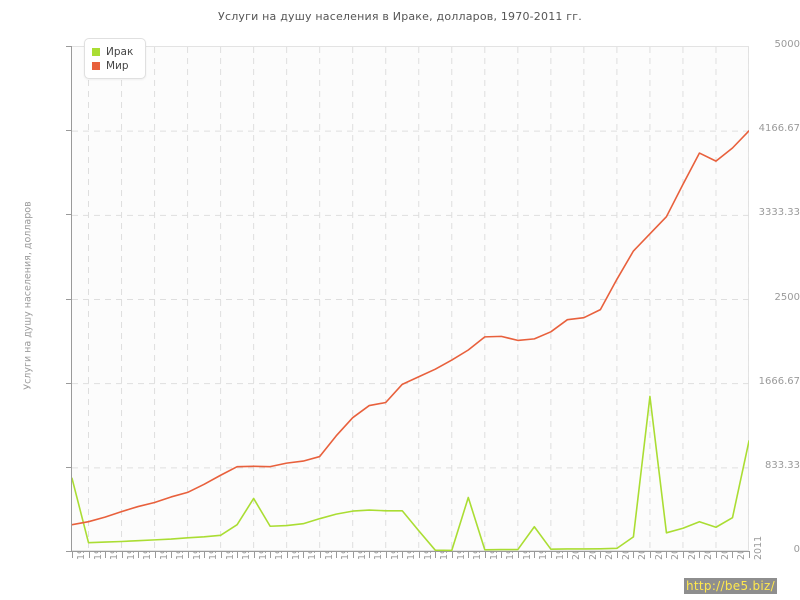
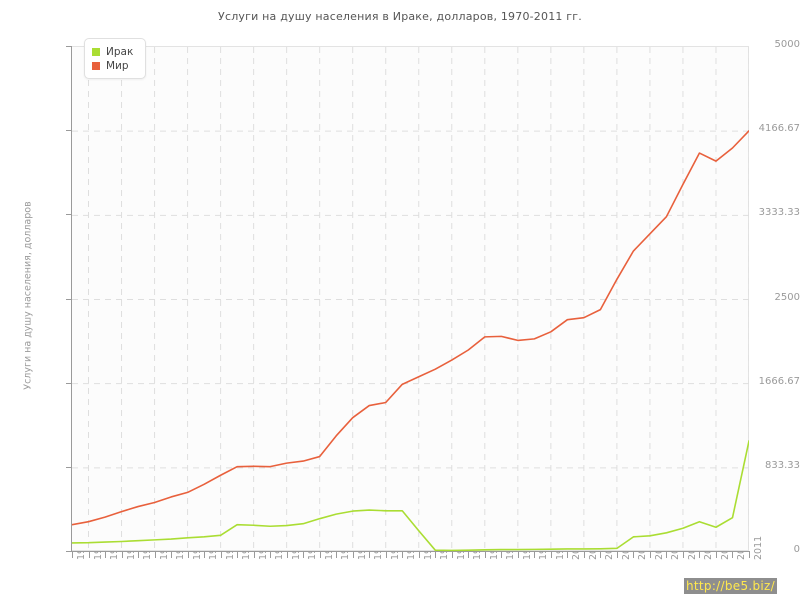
Ирак/1970: 730 -> 90
Ирак/1981: 530 -> 260
Ирак/1994: 540 -> 20
Ирак/1998: 250 -> 30
Ирак/2005: 1540 -> 160
